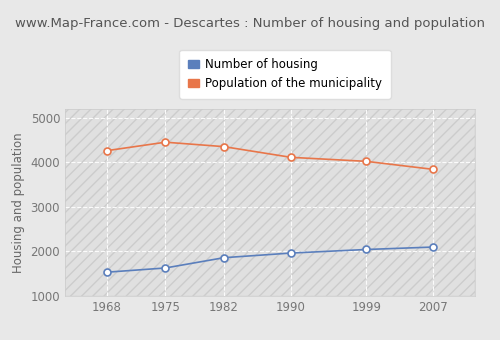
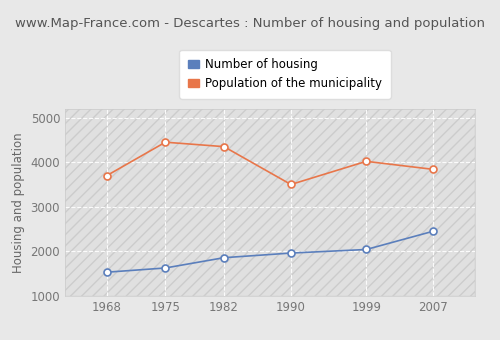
Population of the municipality/1968: 4260 -> 3700
Population of the municipality/1990: 4110 -> 3500
Number of housing/2007: 2100 -> 2450
